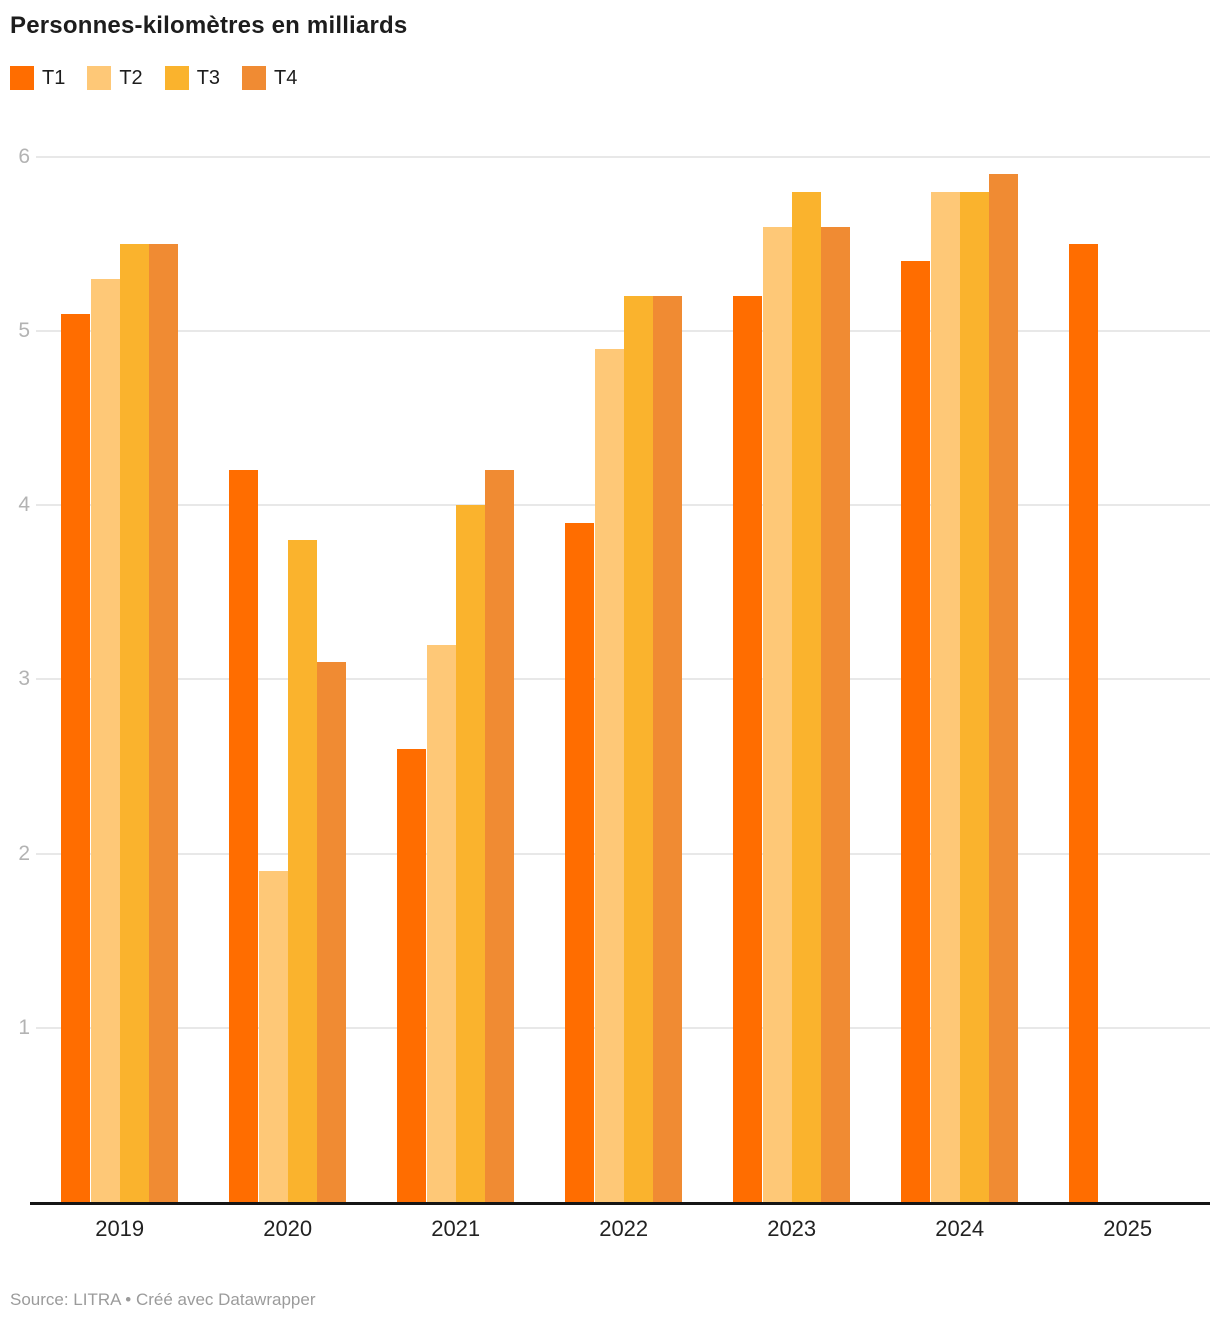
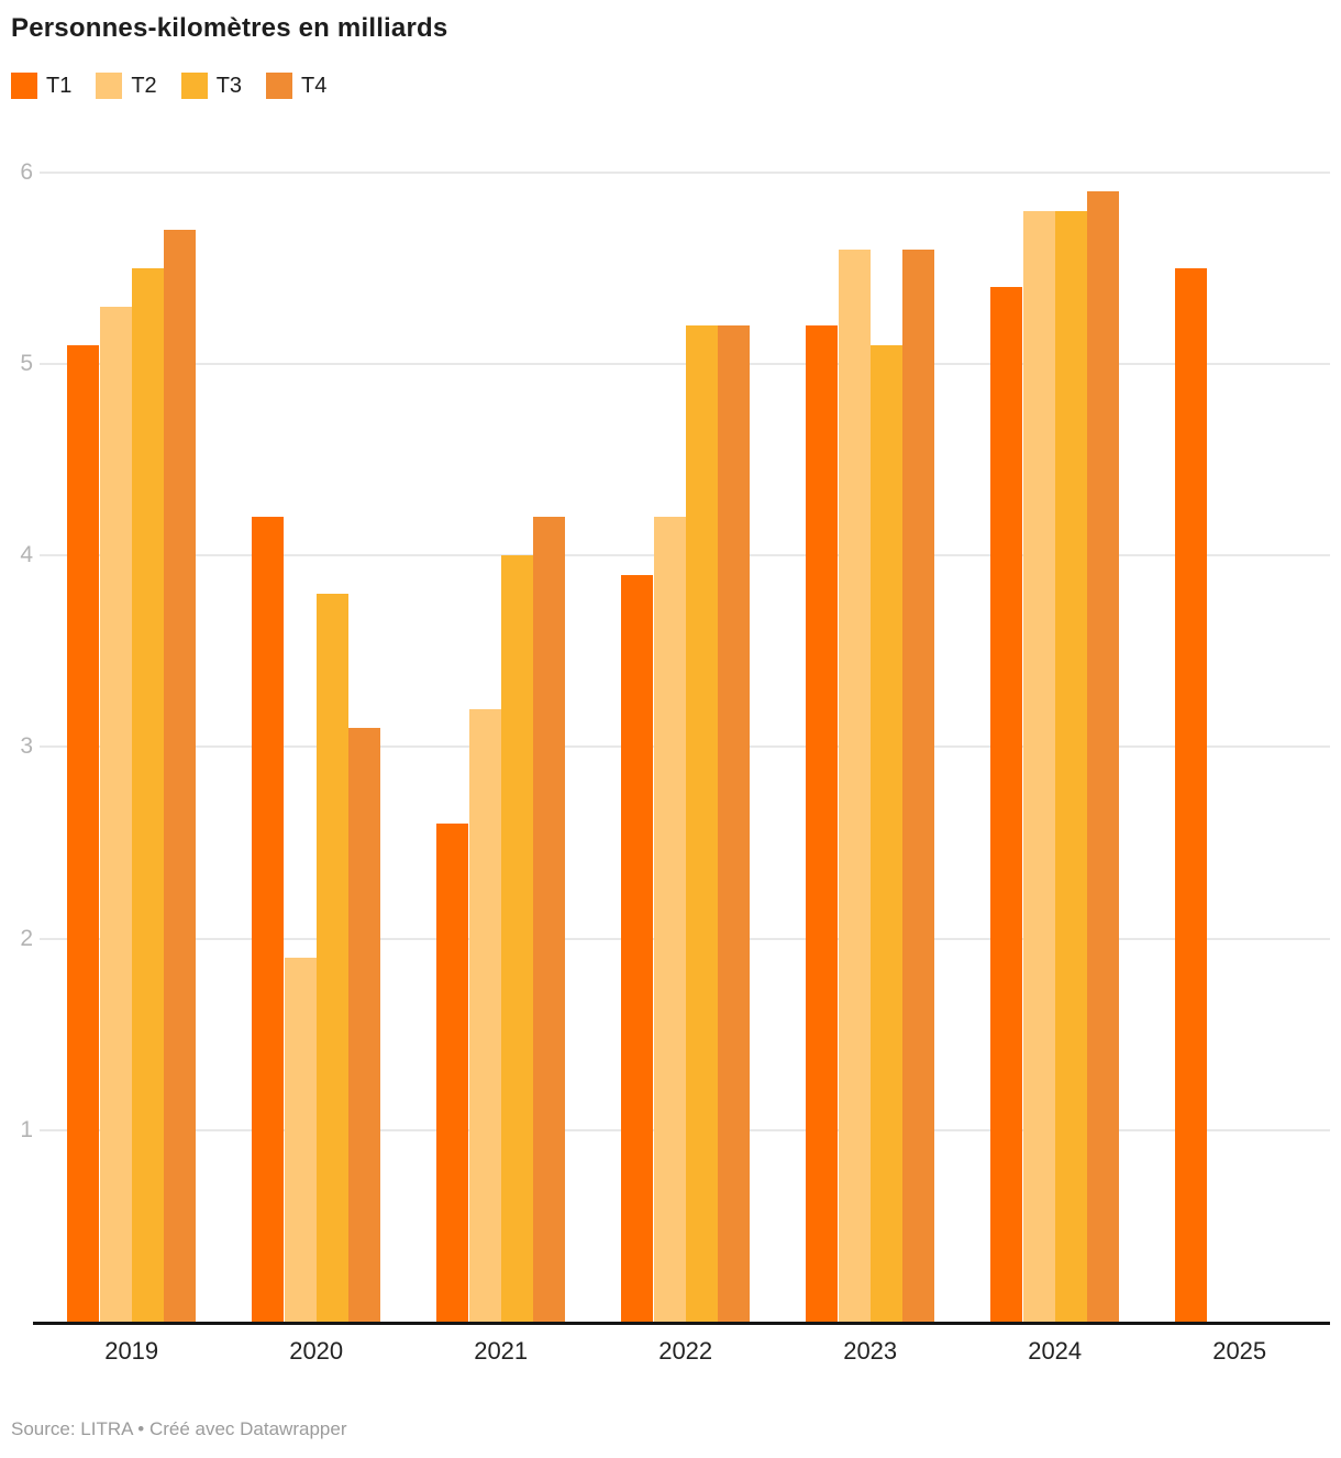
T4/2019: 5.5 -> 5.7
T2/2022: 4.9 -> 4.2
T3/2023: 5.8 -> 5.1
